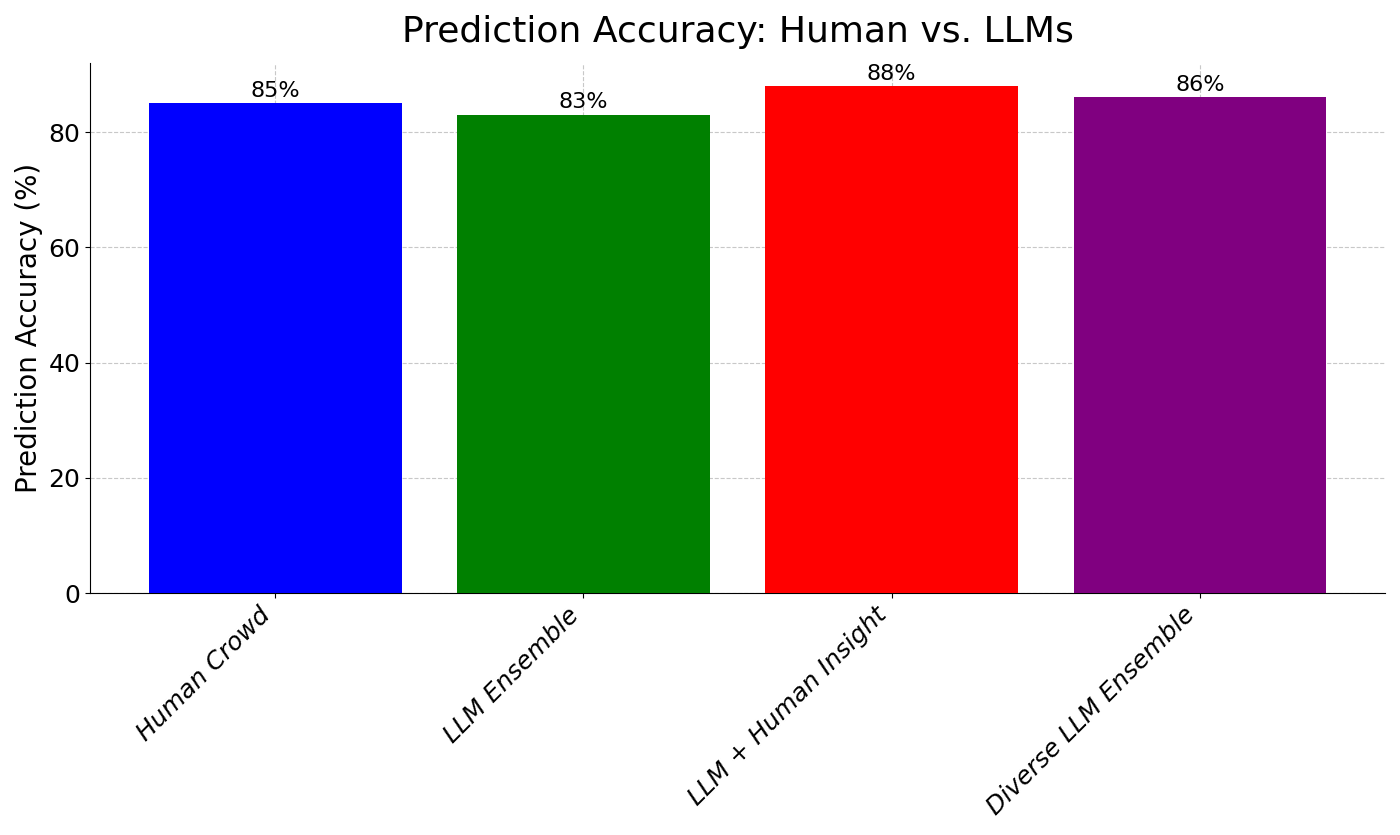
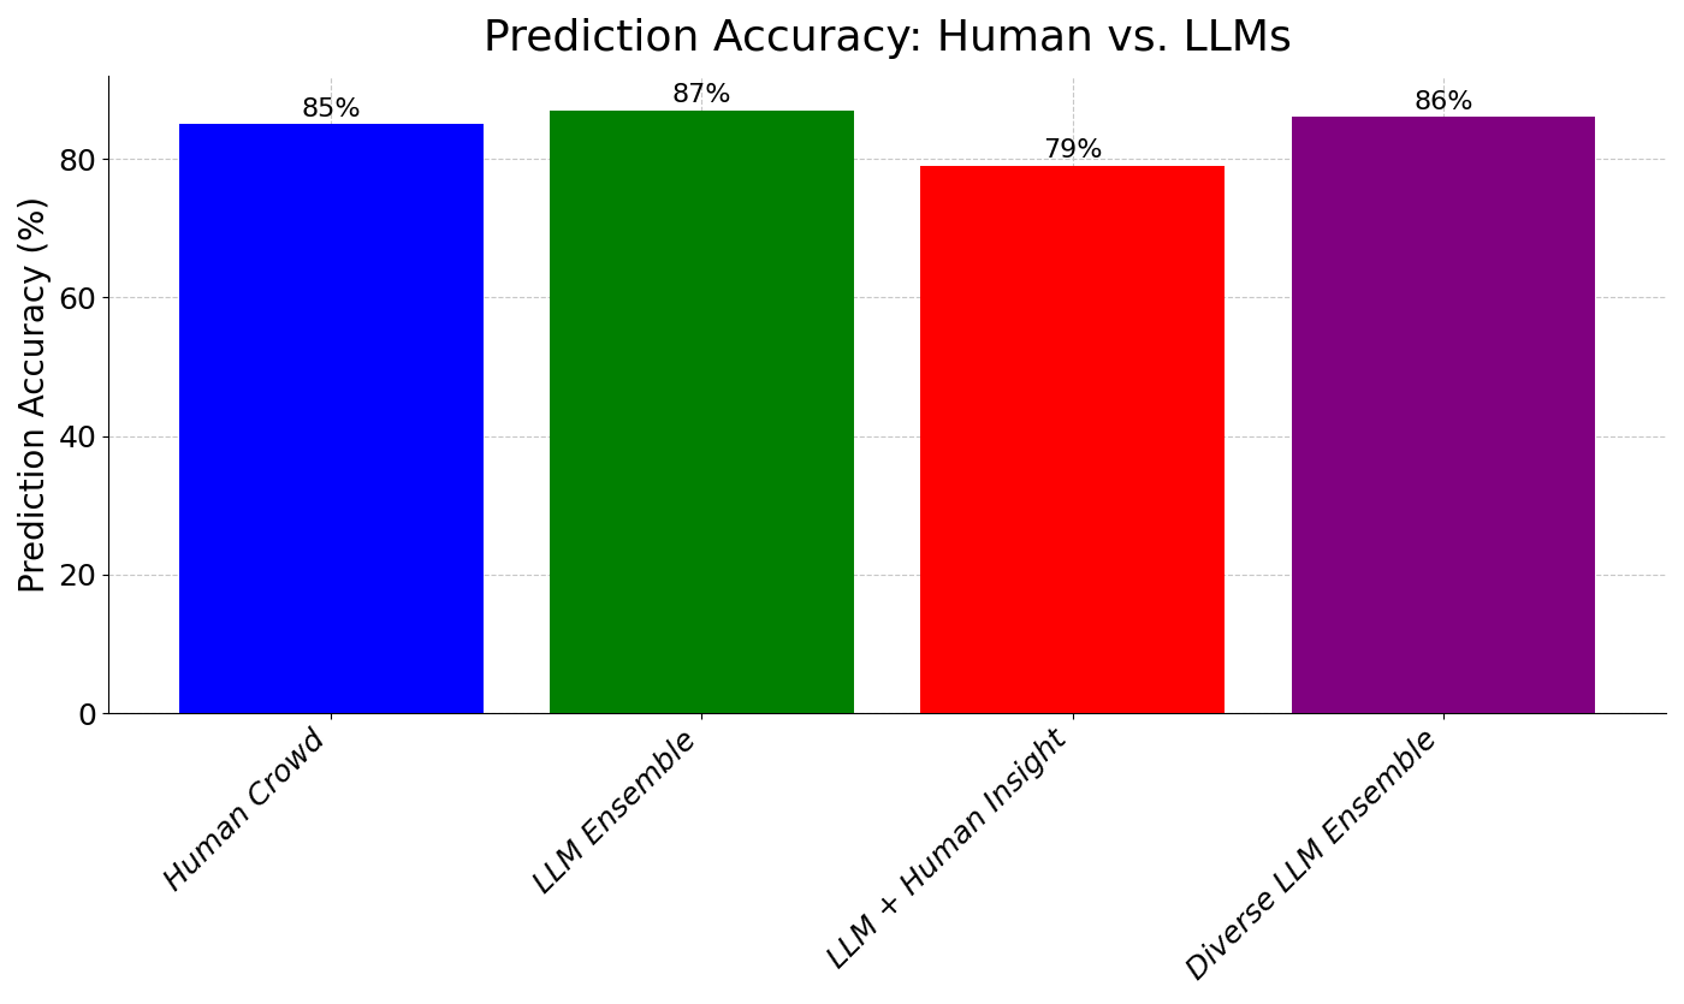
LLM Ensemble: 83% -> 87%
LLM + Human Insight: 88% -> 79%
